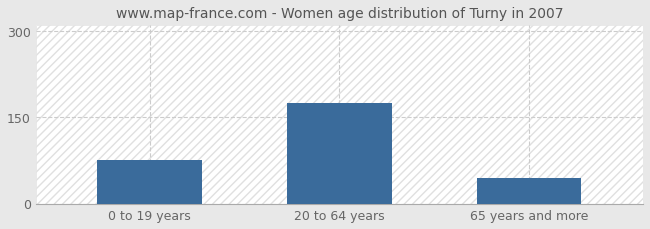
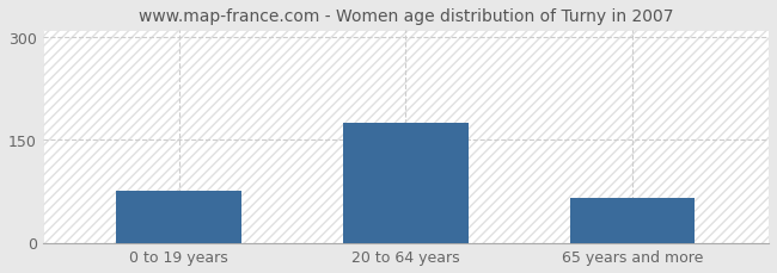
65 years and more: 44 -> 65
